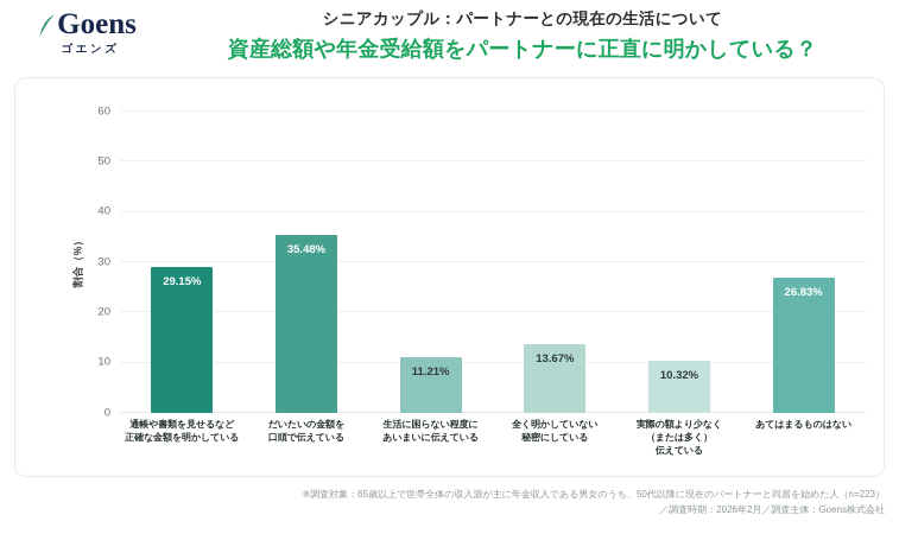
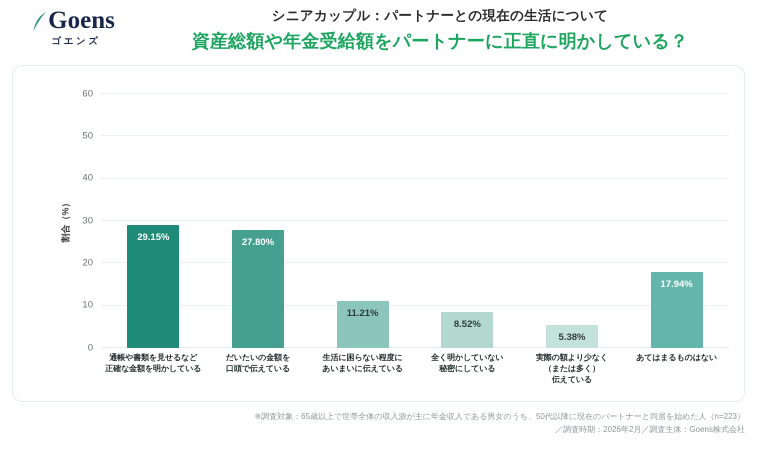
だいたいの金額を 口頭で伝えている: 35.48% -> 27.80%
全く明かしていない 秘密にしている: 13.67% -> 8.52%
実際の額より少なく （または多く） 伝えている: 10.32% -> 5.38%
あてはまるものはない: 26.83% -> 17.94%
